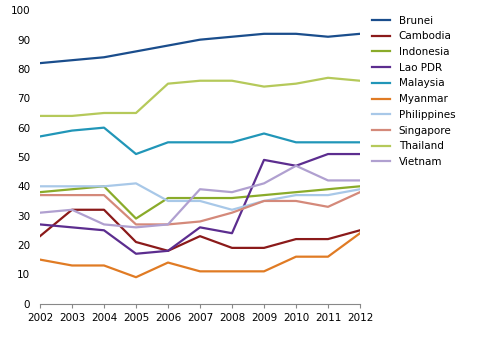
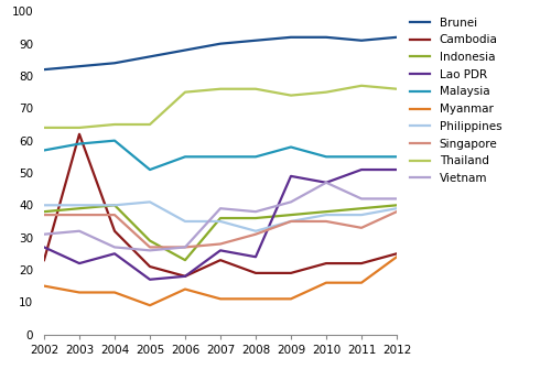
Cambodia/2003: 32 -> 62
Lao PDR/2003: 26 -> 22
Indonesia/2006: 36 -> 23
